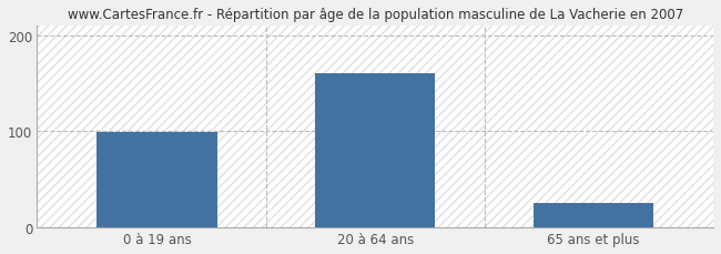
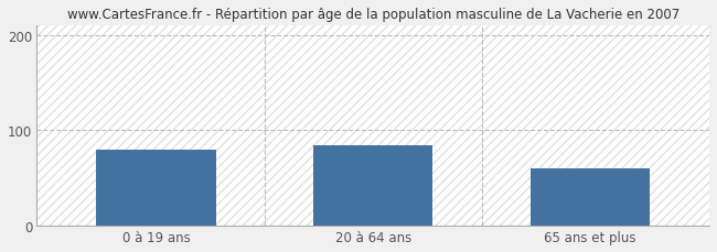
0 à 19 ans: 99 -> 80
20 à 64 ans: 160 -> 84
65 ans et plus: 25 -> 60
